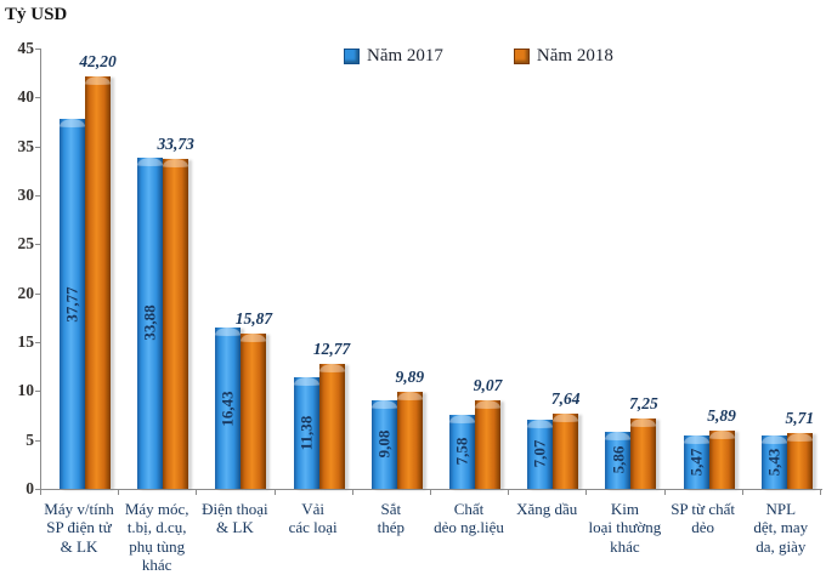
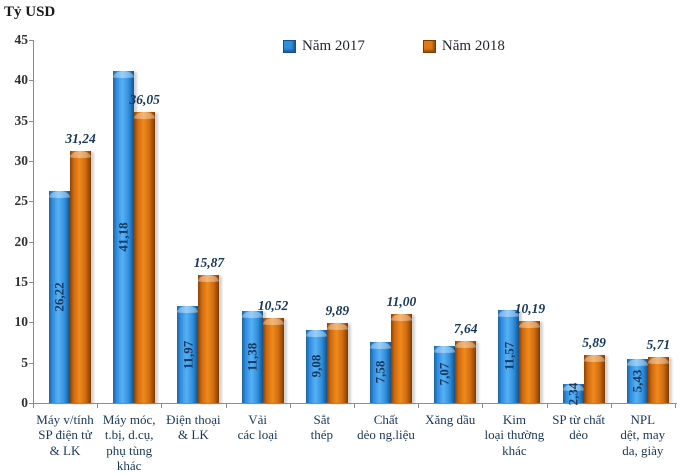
Năm 2017/Máy v/tính SP điện tử & LK: 37,77 -> 26,22
Năm 2018/Máy v/tính SP điện tử & LK: 42,20 -> 31,24
Năm 2017/Máy móc, t.bị, d.cụ, phụ tùng khác: 33,88 -> 41,18
Năm 2018/Máy móc, t.bị, d.cụ, phụ tùng khác: 33,73 -> 36,05
Năm 2017/Điện thoại & LK: 16,43 -> 11,97
Năm 2018/Vải các loại: 12,77 -> 10,52
Năm 2018/Chất dẻo ng.liệu: 9,07 -> 11,00
Năm 2017/Kim loại thường khác: 5,86 -> 11,57
Năm 2018/Kim loại thường khác: 7,25 -> 10,19
Năm 2017/SP từ chất dẻo: 5,47 -> 2,34
